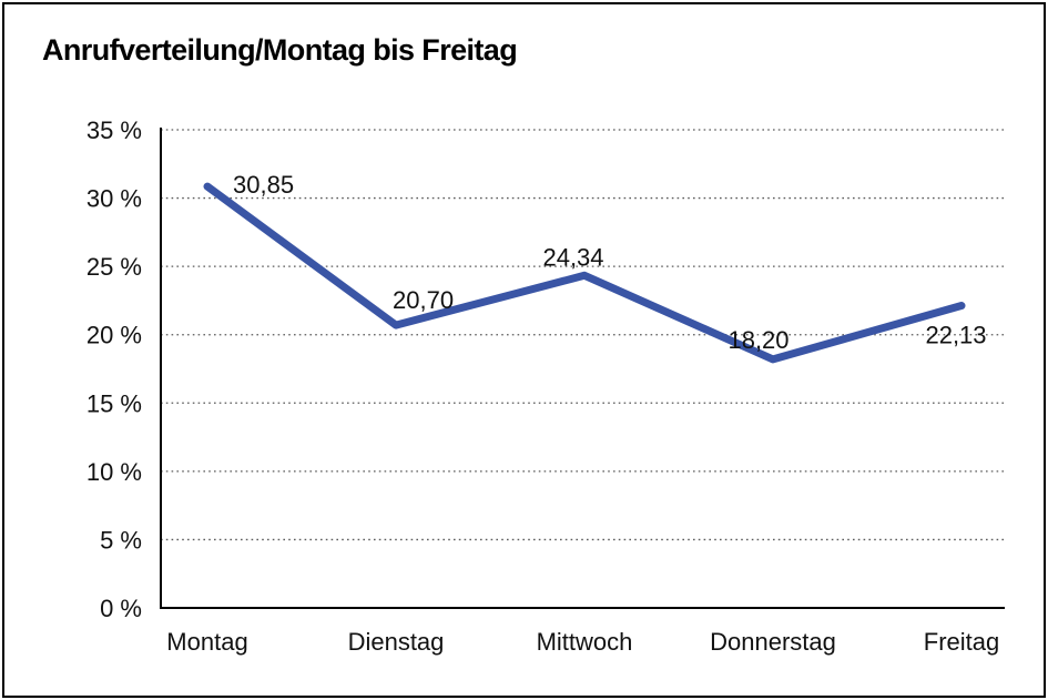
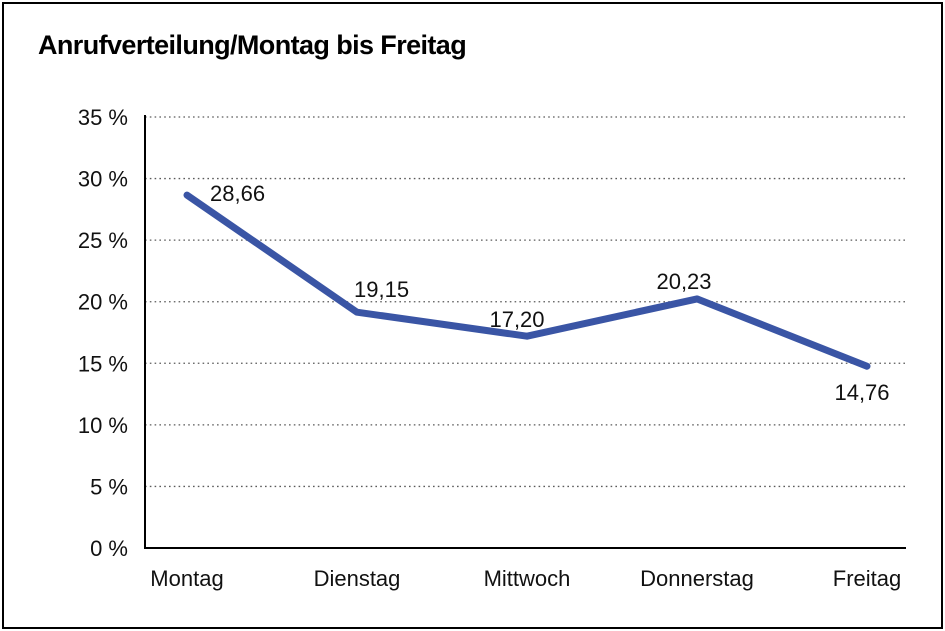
Montag: 30,85 -> 28,66
Dienstag: 20,70 -> 19,15
Mittwoch: 24,34 -> 17,20
Donnerstag: 18,20 -> 20,23
Freitag: 22,13 -> 14,76
